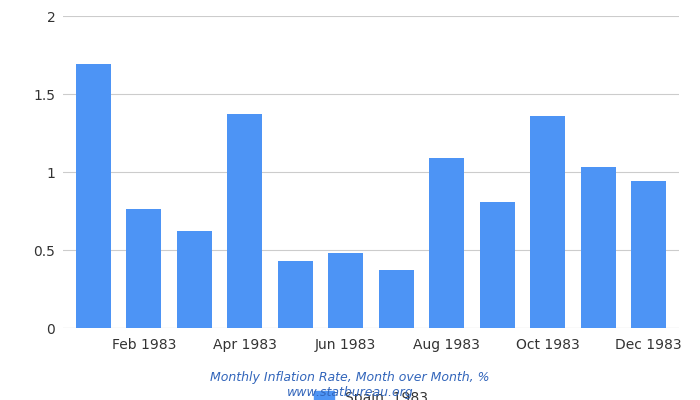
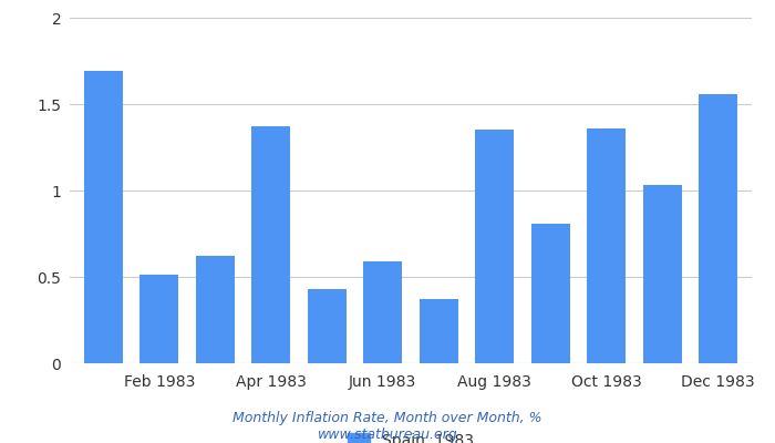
Feb 1983: 0.76 -> 0.51
Jun 1983: 0.48 -> 0.59
Aug 1983: 1.09 -> 1.35
Dec 1983: 0.94 -> 1.56
